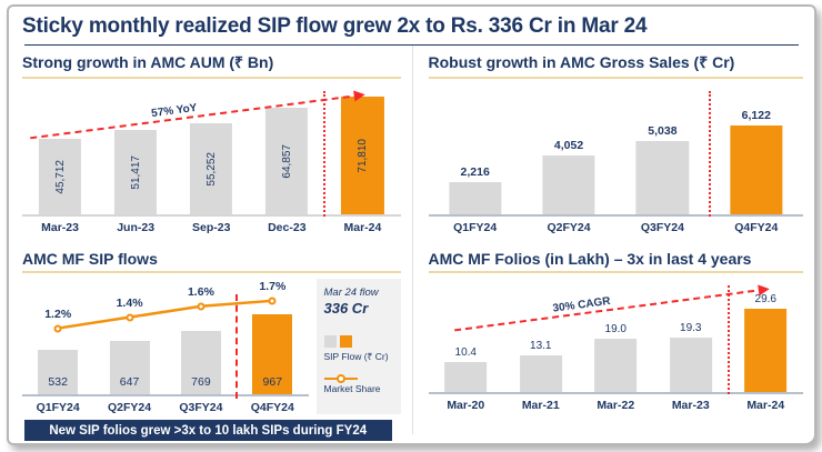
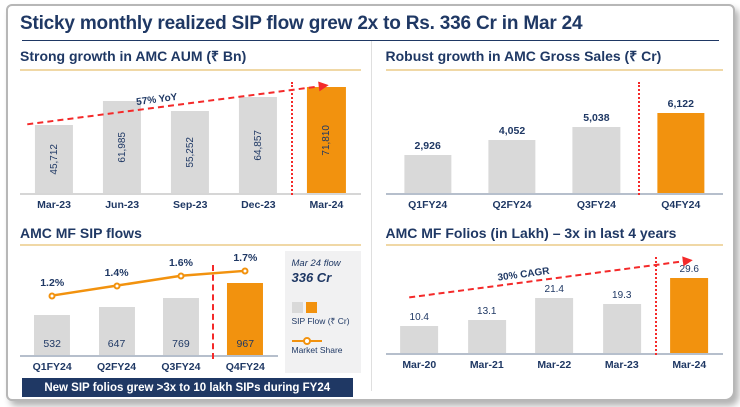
Strong growth in AMC AUM (₹ Bn)/Jun-23: 51,417 -> 61,985
Robust growth in AMC Gross Sales (₹ Cr)/Q1FY24: 2,216 -> 2,926
AMC MF Folios (in Lakh) – 3x in last 4 years/Mar-22: 19.0 -> 21.4
